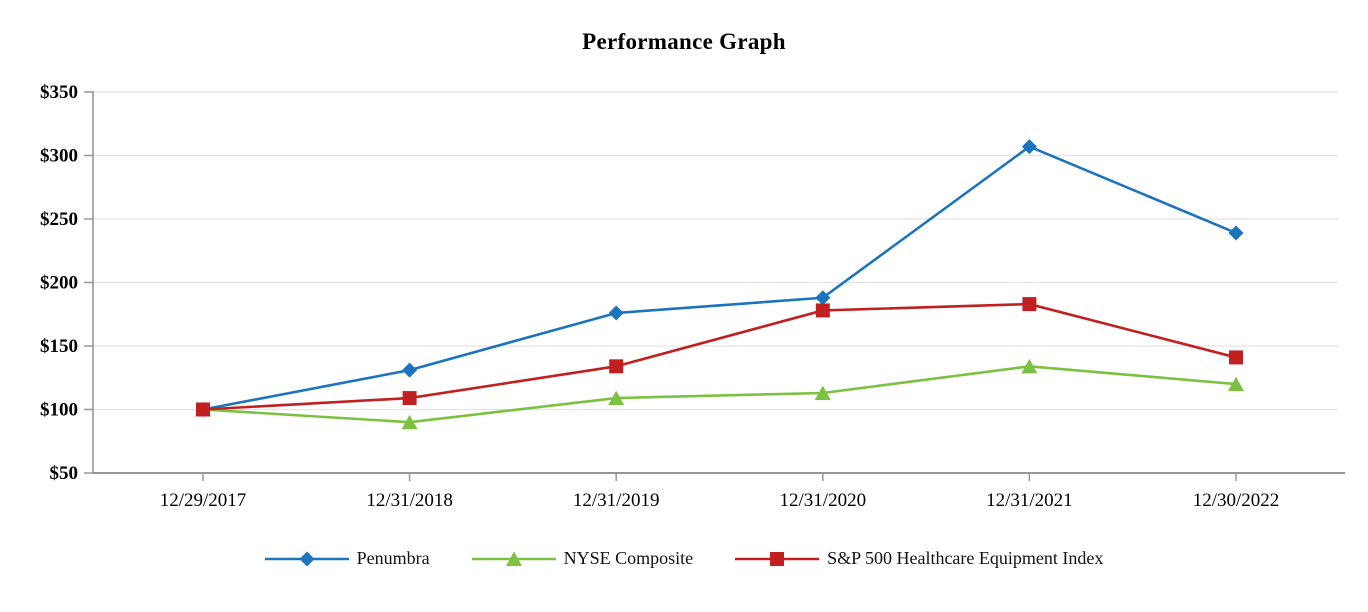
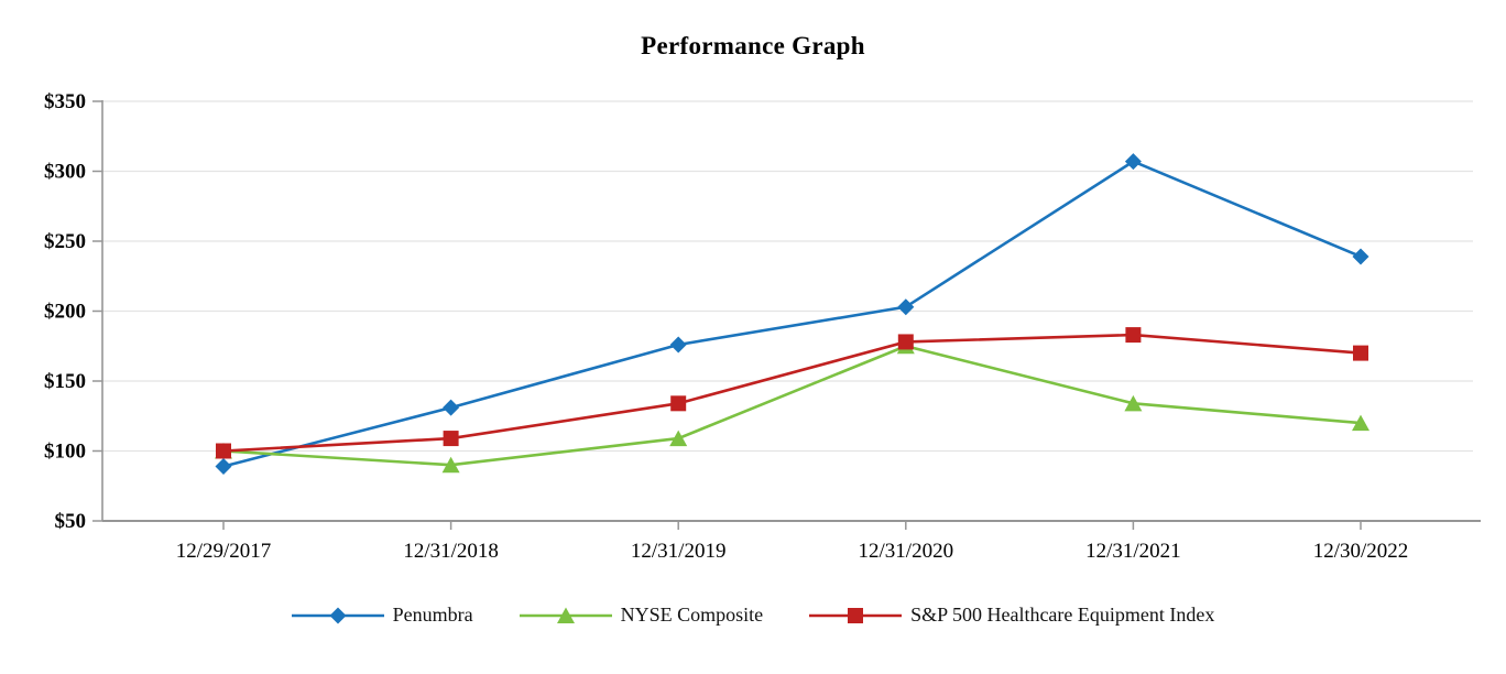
Penumbra/12/29/2017: $100 -> $89
Penumbra/12/31/2020: $188 -> $203
NYSE Composite/12/31/2020: $113 -> $175
S&P 500 Healthcare Equipment Index/12/30/2022: $141 -> $170
